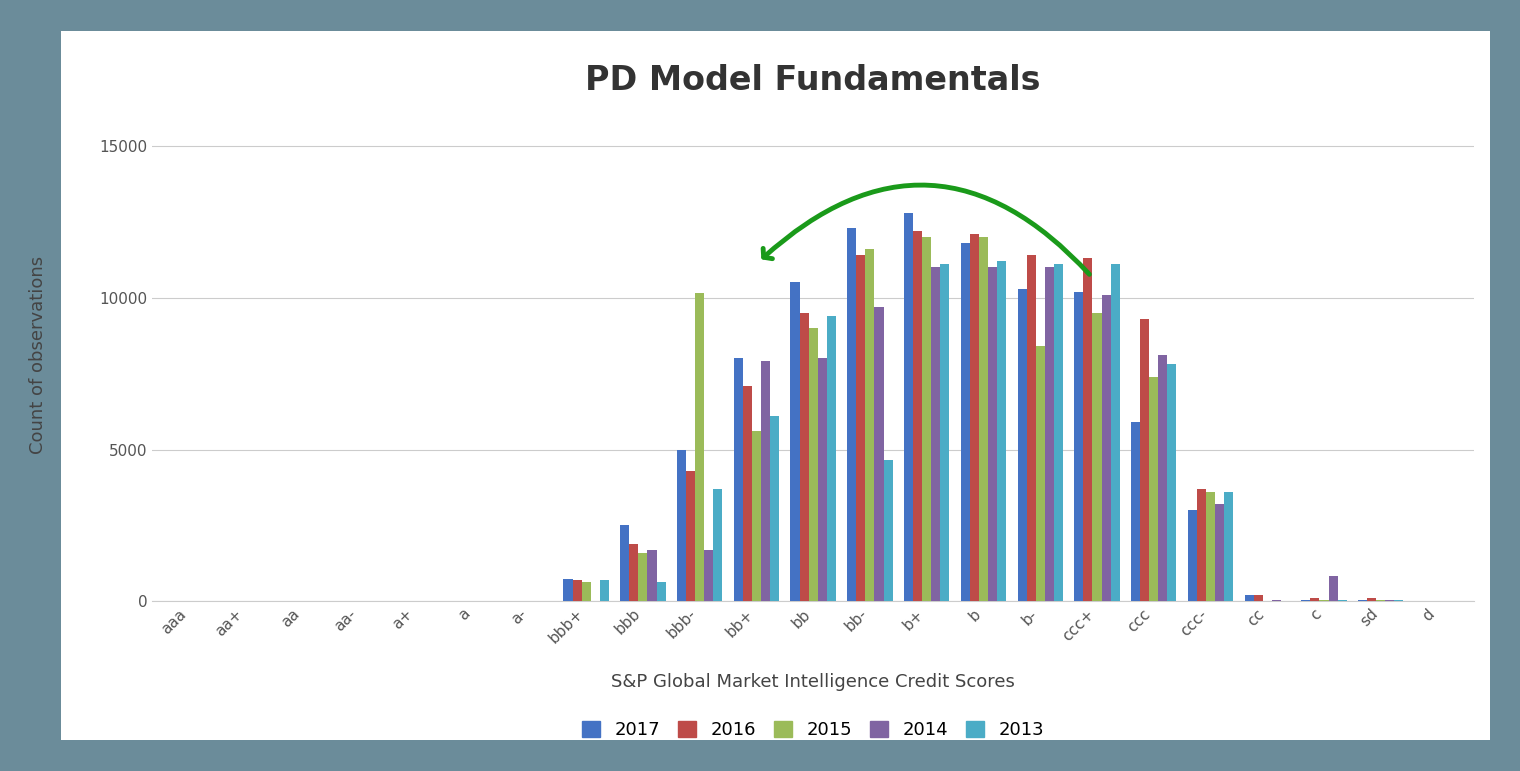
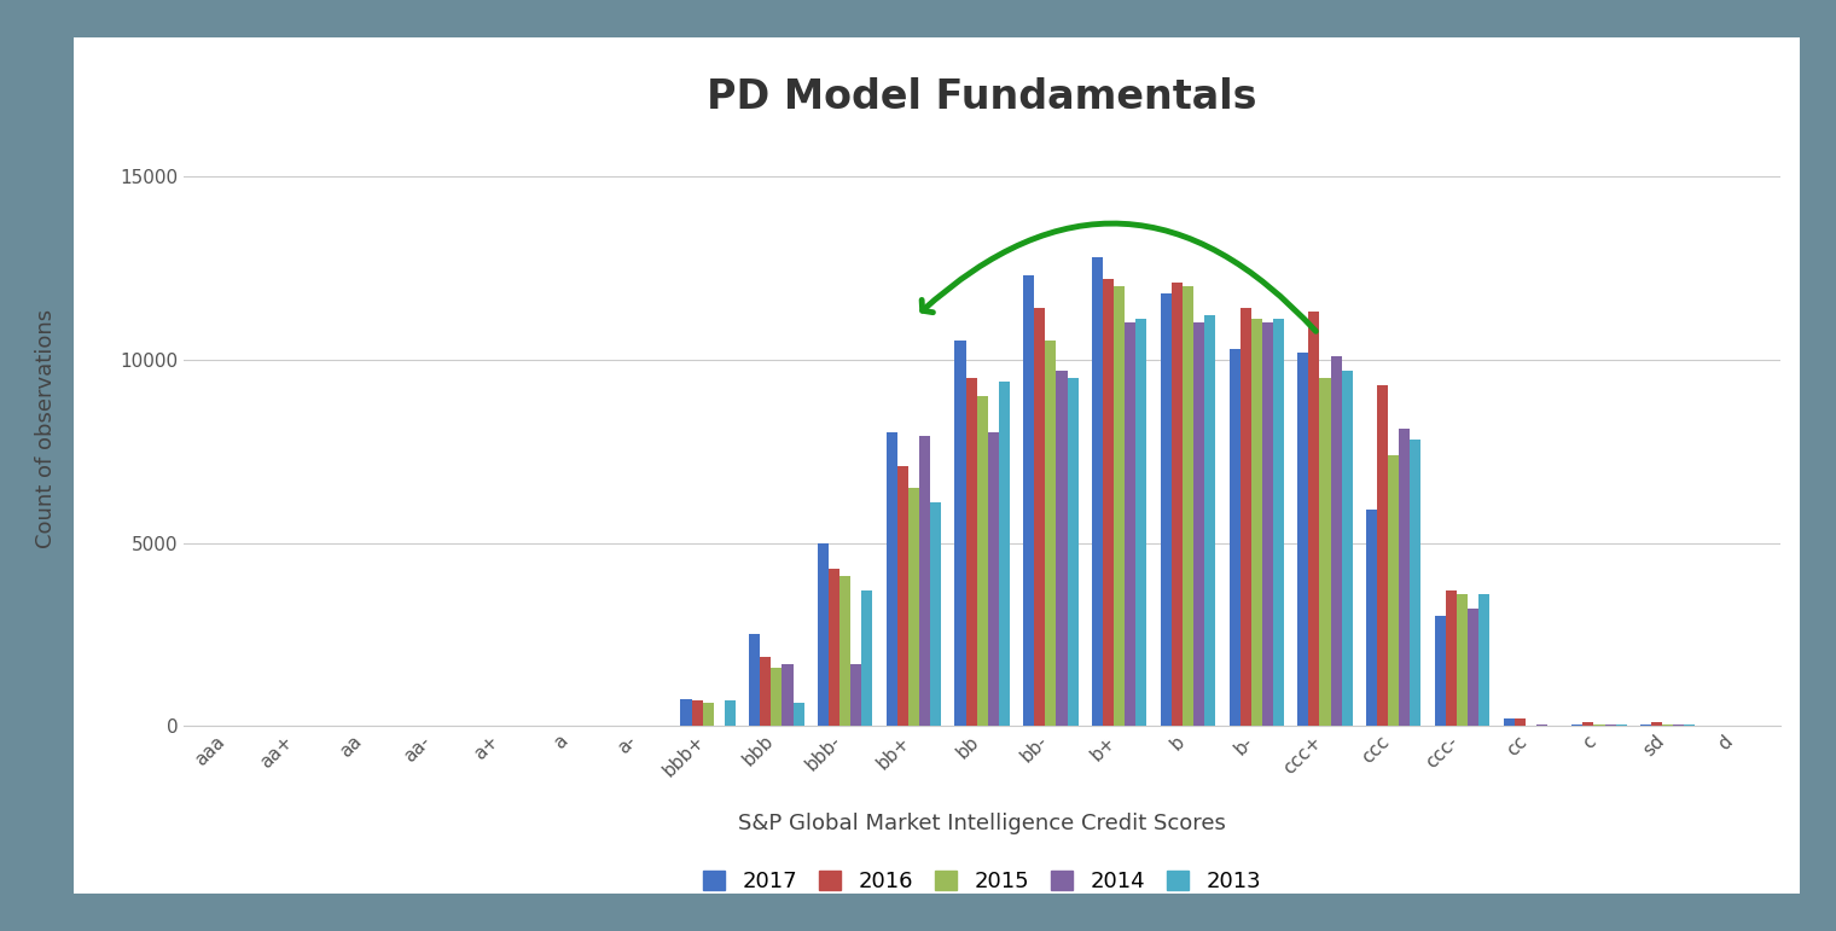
2015/bbb-: 10150 -> 4100
2015/bb+: 5600 -> 6500
2015/bb-: 11600 -> 10500
2013/bb-: 4650 -> 9500
2015/b-: 8400 -> 11100
2013/ccc+: 11100 -> 9700
2014/c: 850 -> 50
